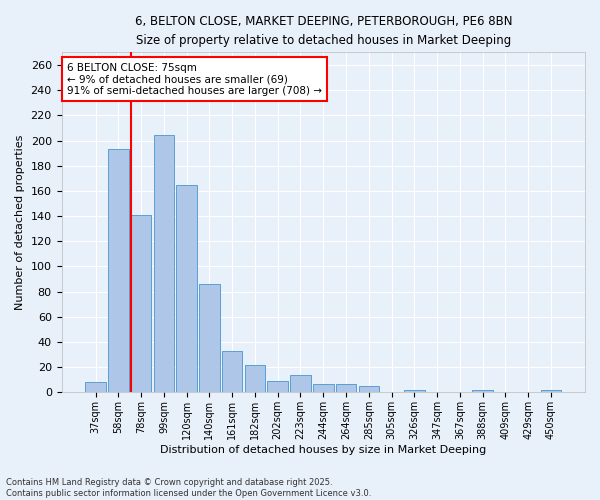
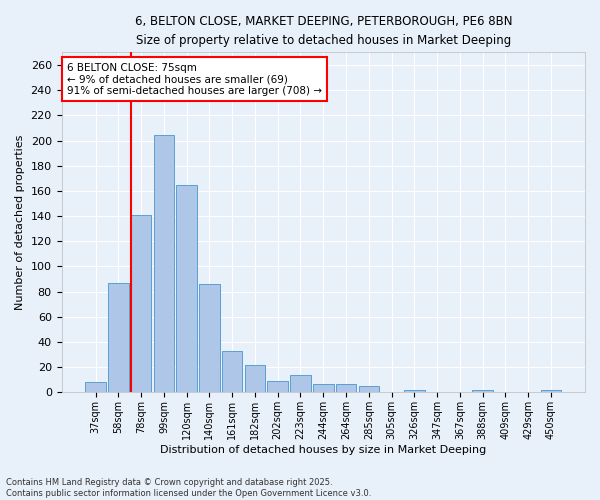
58sqm: 193 -> 87
